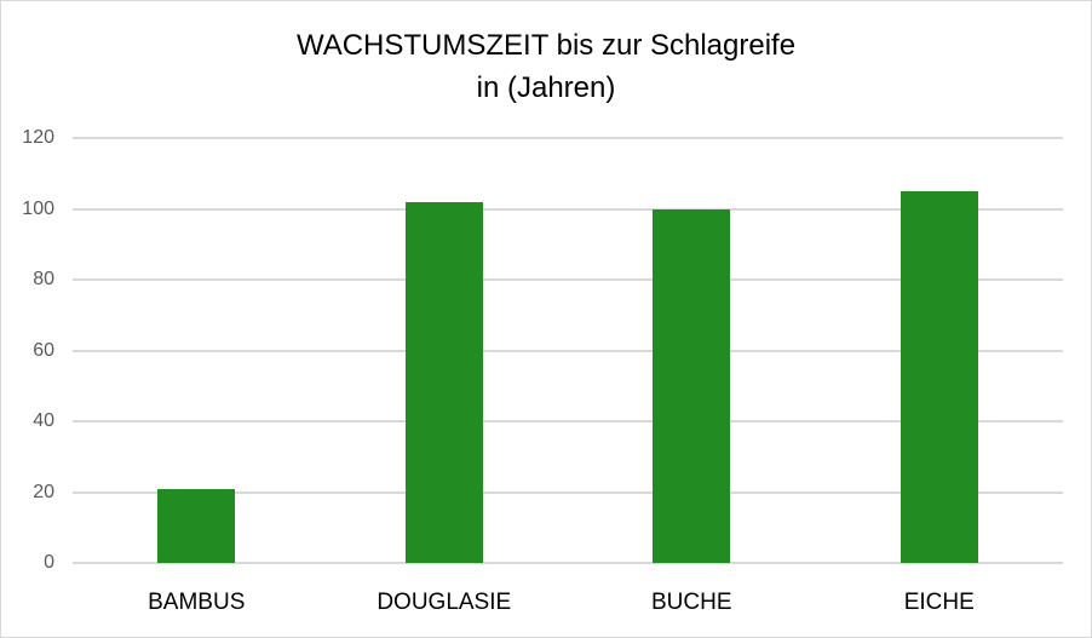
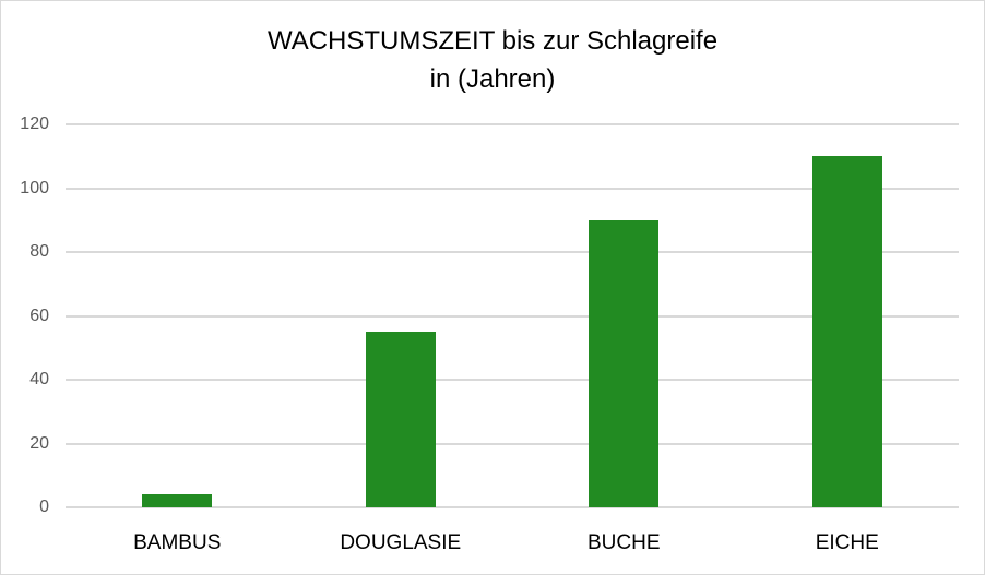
BAMBUS: 21 -> 4
DOUGLASIE: 102 -> 55
BUCHE: 100 -> 90
EICHE: 105 -> 110
